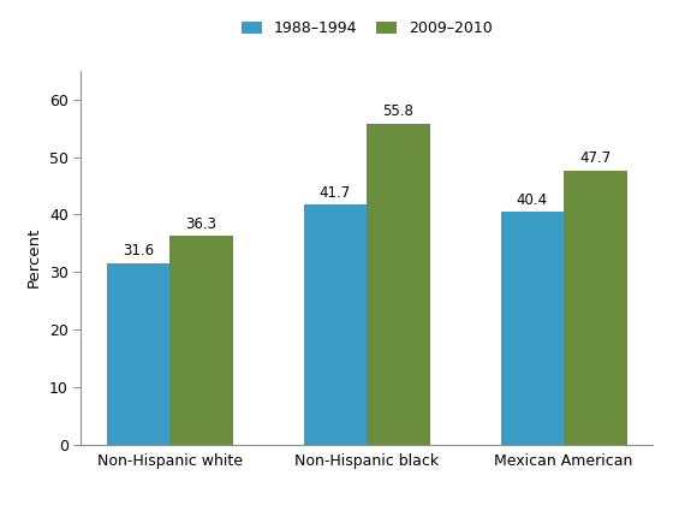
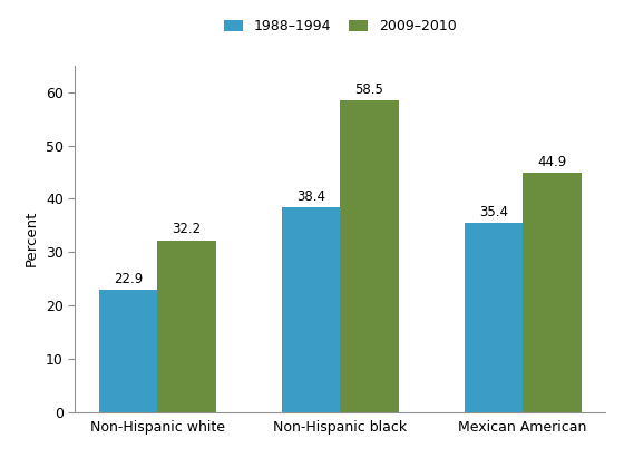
1988–1994/Non-Hispanic white: 31.6 -> 22.9
2009–2010/Non-Hispanic white: 36.3 -> 32.2
1988–1994/Non-Hispanic black: 41.7 -> 38.4
2009–2010/Non-Hispanic black: 55.8 -> 58.5
1988–1994/Mexican American: 40.4 -> 35.4
2009–2010/Mexican American: 47.7 -> 44.9
